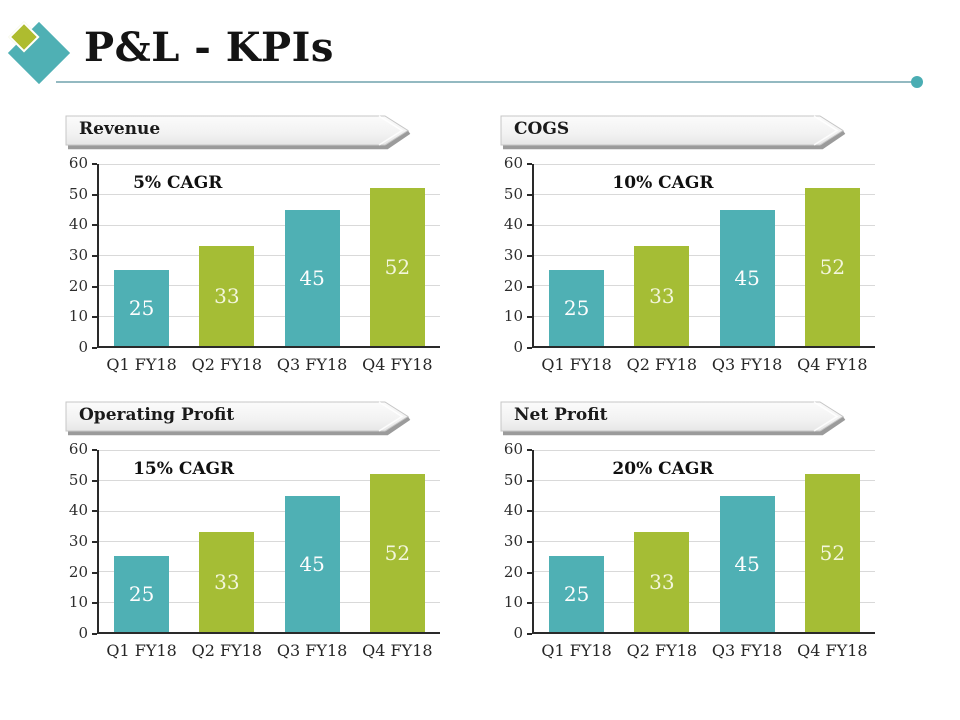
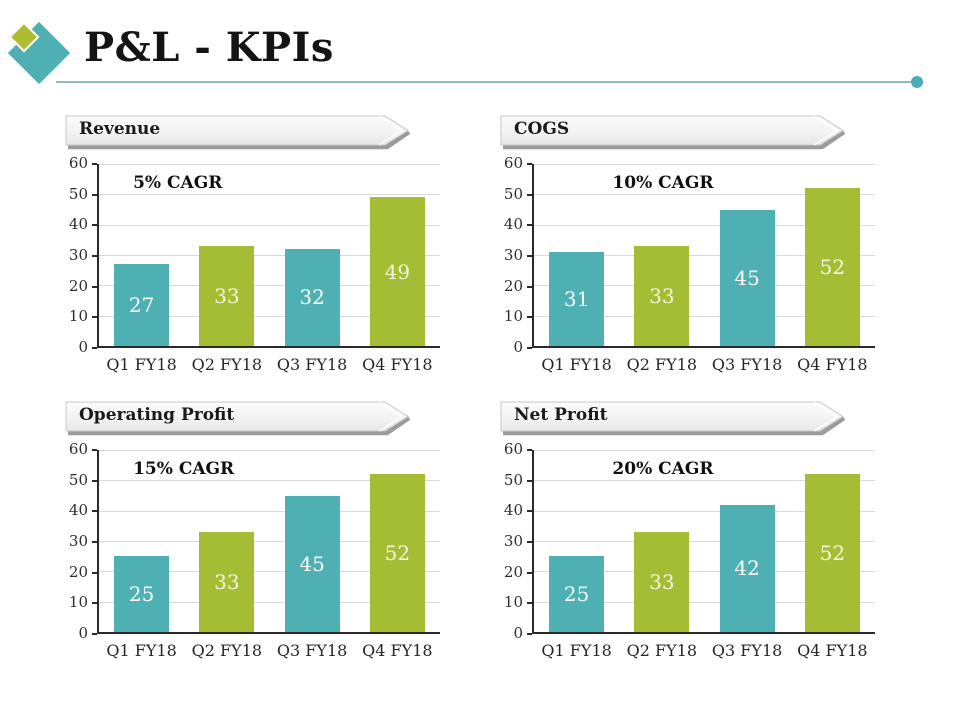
Revenue/Q1 FY18: 25 -> 27
Revenue/Q3 FY18: 45 -> 32
Revenue/Q4 FY18: 52 -> 49
COGS/Q1 FY18: 25 -> 31
Net Profit/Q3 FY18: 45 -> 42
